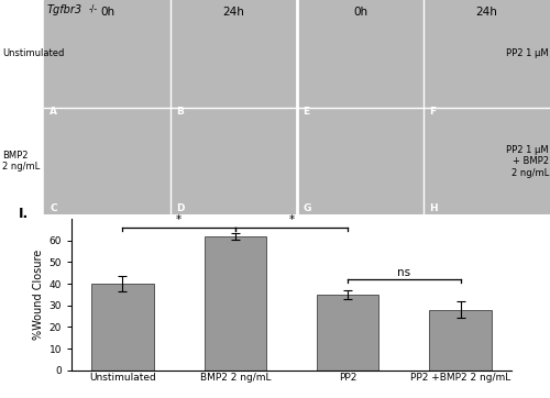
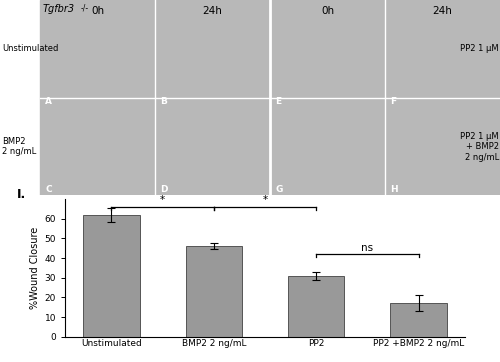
Unstimulated: 40 -> 62
BMP2 2 ng/mL: 62 -> 46
PP2: 35 -> 31
PP2 +BMP2 2 ng/mL: 28 -> 17
